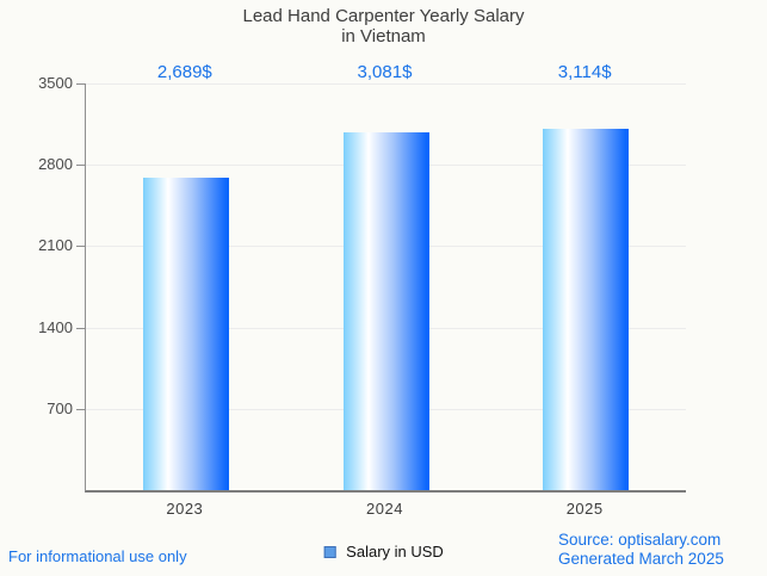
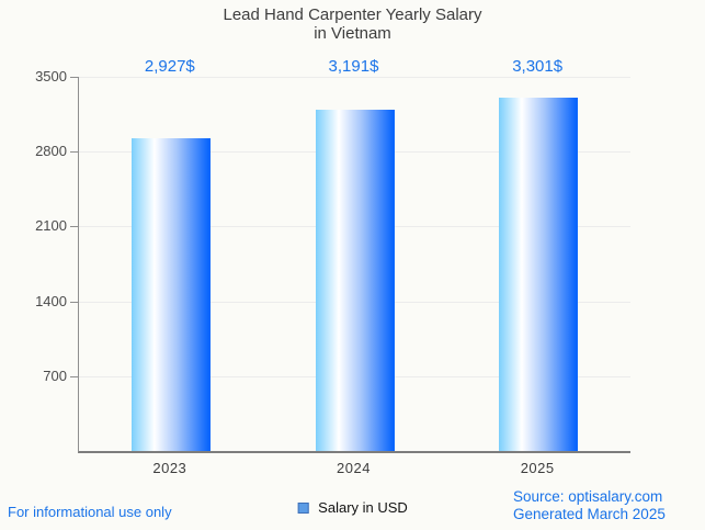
2023: 2,689 -> 2,927
2024: 3,081 -> 3,191
2025: 3,114 -> 3,301
